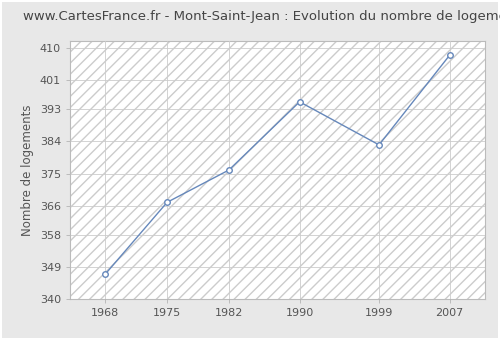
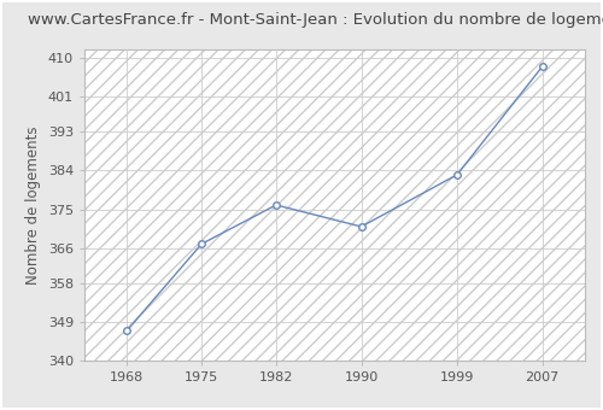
1990: 395 -> 371
